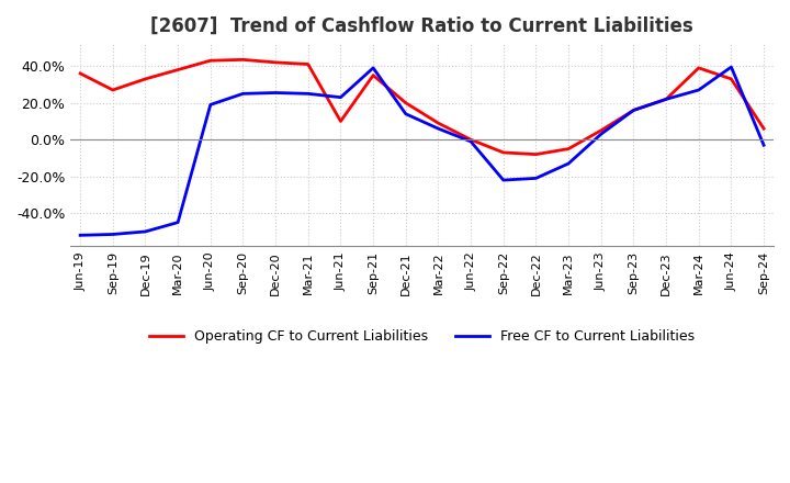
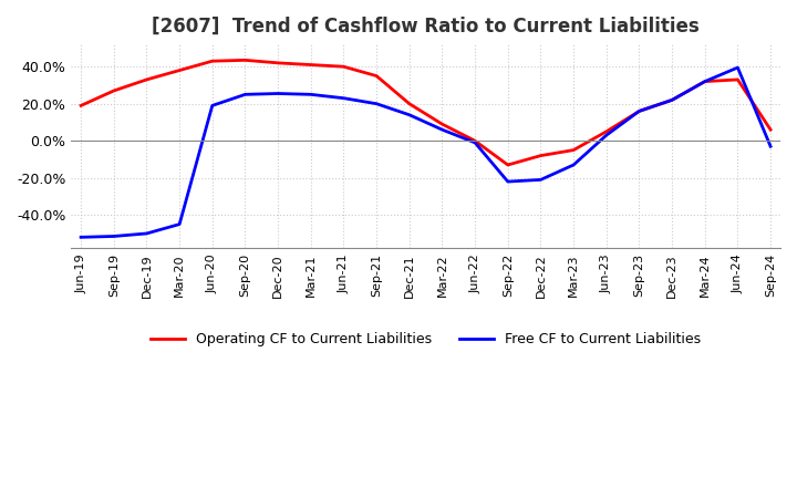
Operating CF to Current Liabilities/Jun-19: 36% -> 19%
Operating CF to Current Liabilities/Jun-21: 10% -> 40%
Free CF to Current Liabilities/Sep-21: 39% -> 20%
Operating CF to Current Liabilities/Sep-22: -7% -> -13%
Operating CF to Current Liabilities/Mar-24: 39% -> 32%
Free CF to Current Liabilities/Mar-24: 27% -> 32%
